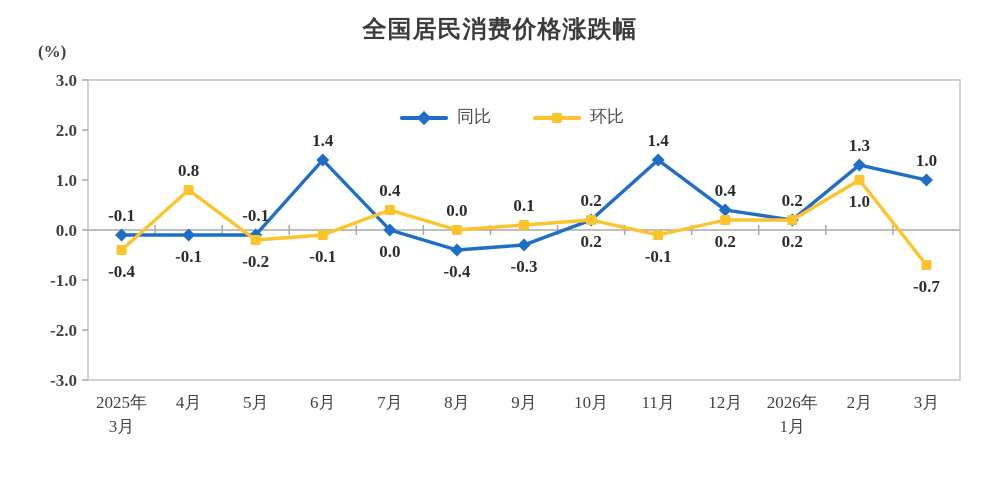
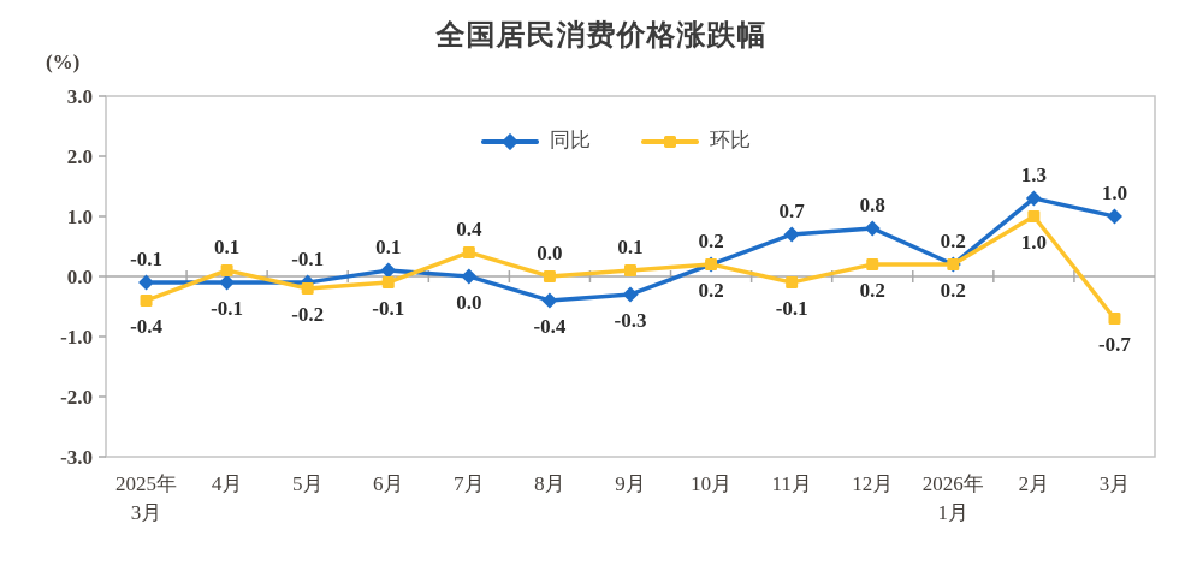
环比/4月: 0.8 -> 0.1
同比/6月: 1.4 -> 0.1
同比/11月: 1.4 -> 0.7
同比/12月: 0.4 -> 0.8
